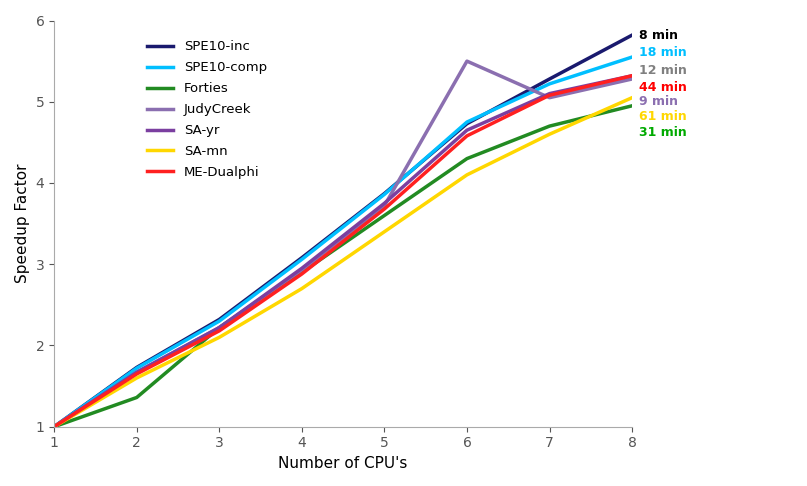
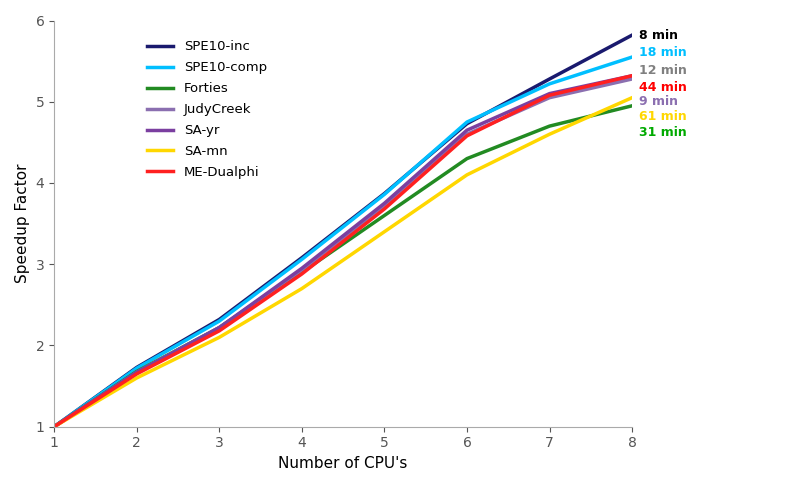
Forties/2: 1.36 -> 1.68
JudyCreek/6: 5.50 -> 4.60
